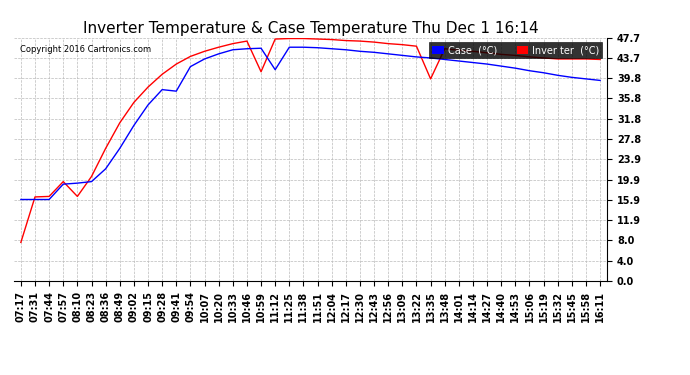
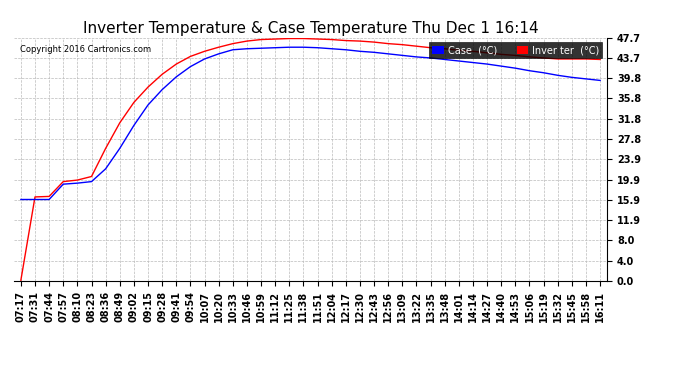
Inver ter (°C)/07:17: 7.6 -> 0.2
Inver ter (°C)/08:10: 16.6 -> 19.8
Case (°C)/09:41: 37.2 -> 40.0
Inver ter (°C)/10:59: 41.0 -> 47.3
Case (°C)/11:12: 41.4 -> 45.7
Inver ter (°C)/13:35: 39.6 -> 45.7
